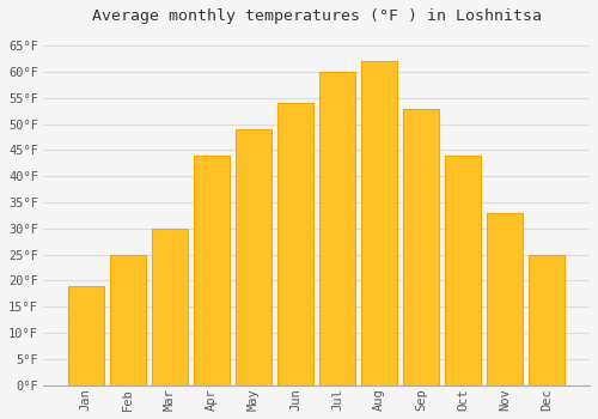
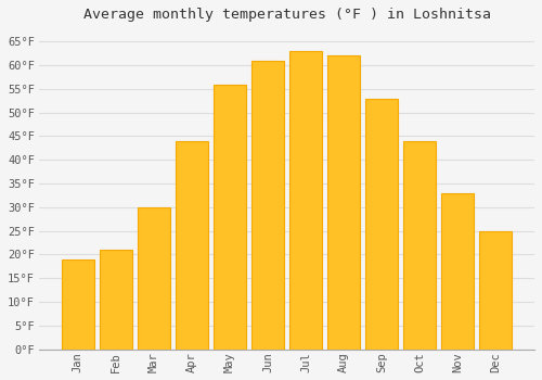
Feb: 25°F -> 21°F
May: 49°F -> 56°F
Jun: 54°F -> 61°F
Jul: 60°F -> 63°F
